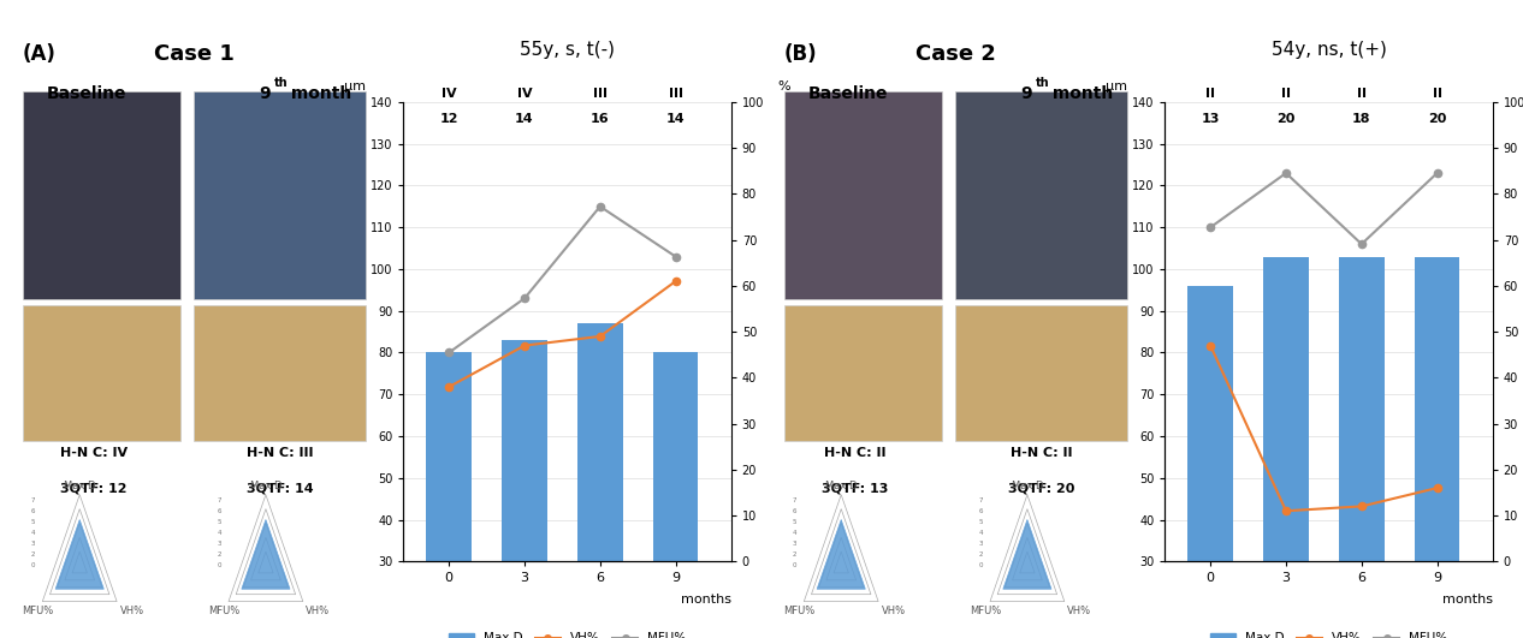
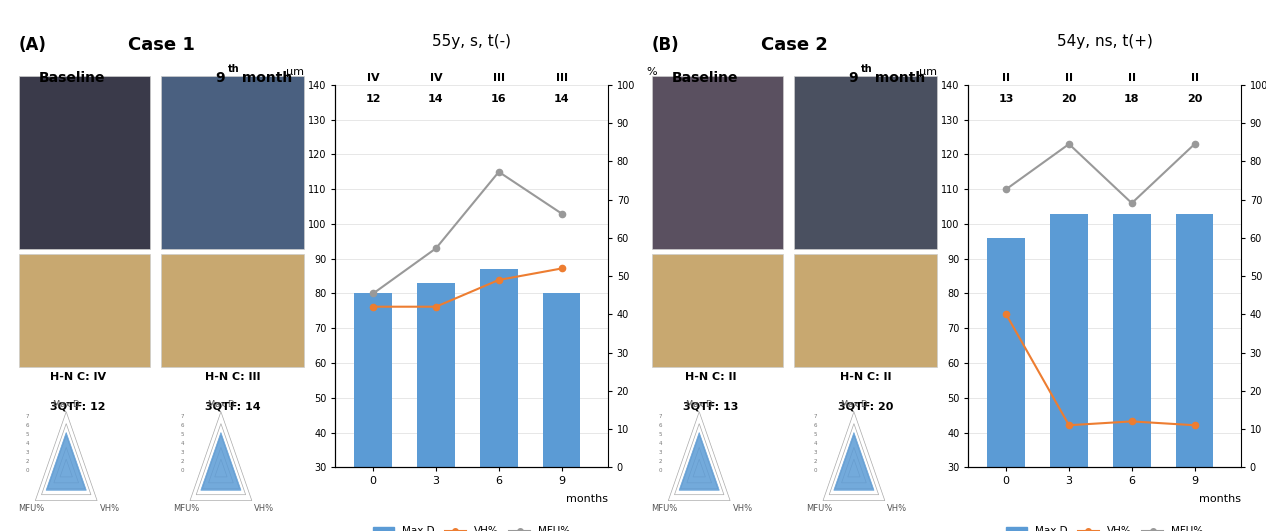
55y, s, t(-)/VH%/0: 38 -> 42
55y, s, t(-)/VH%/3: 47 -> 42
55y, s, t(-)/VH%/9: 61 -> 52
54y, ns, t(+)/VH%/0: 47 -> 40
54y, ns, t(+)/VH%/9: 16 -> 11
